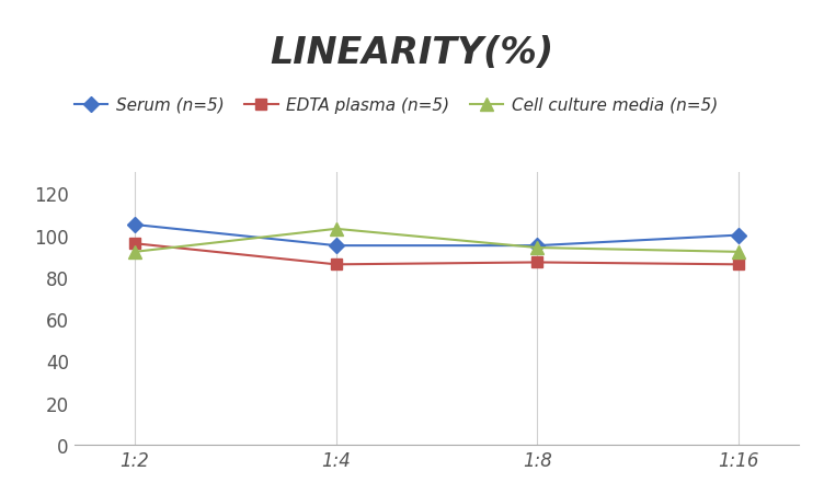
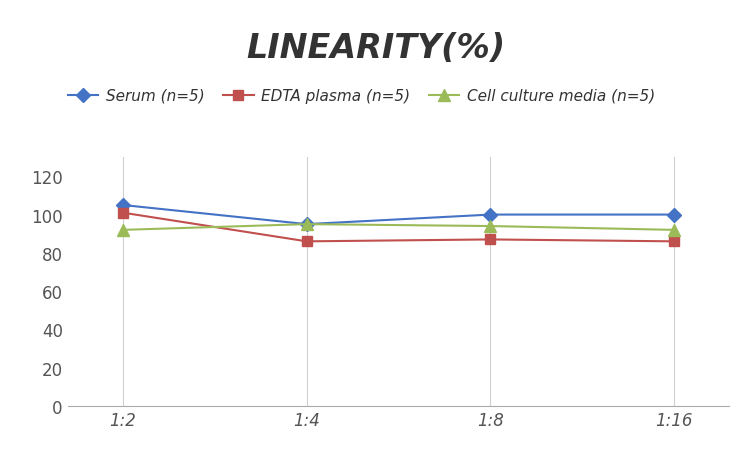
EDTA plasma (n=5)/1:2: 96 -> 101
Cell culture media (n=5)/1:4: 103 -> 95
Serum (n=5)/1:8: 95 -> 100
